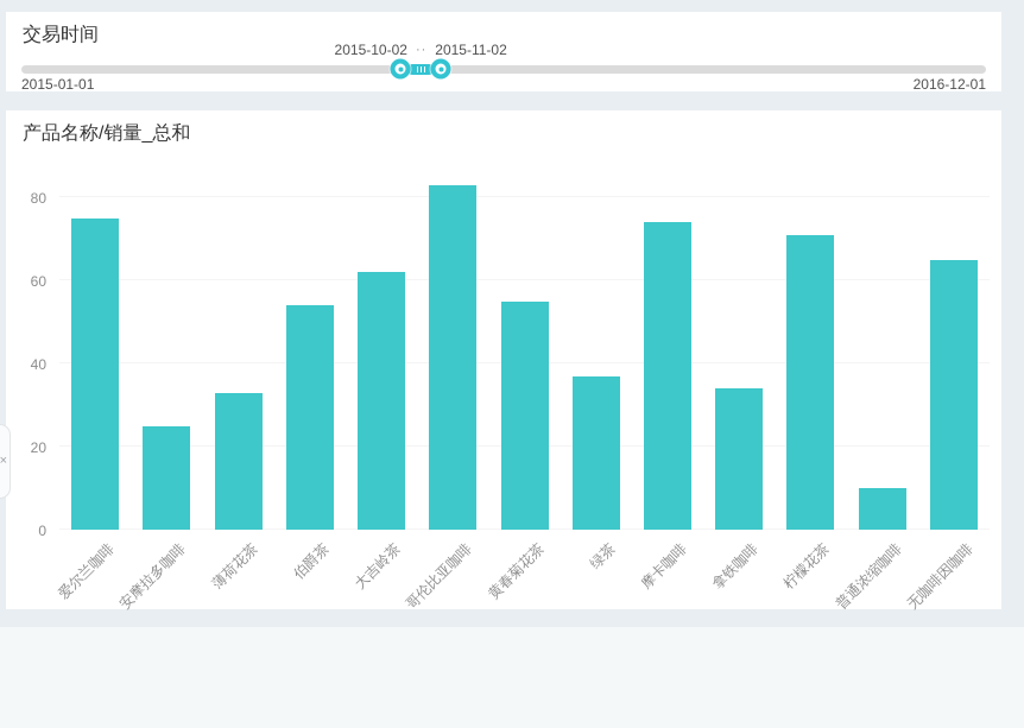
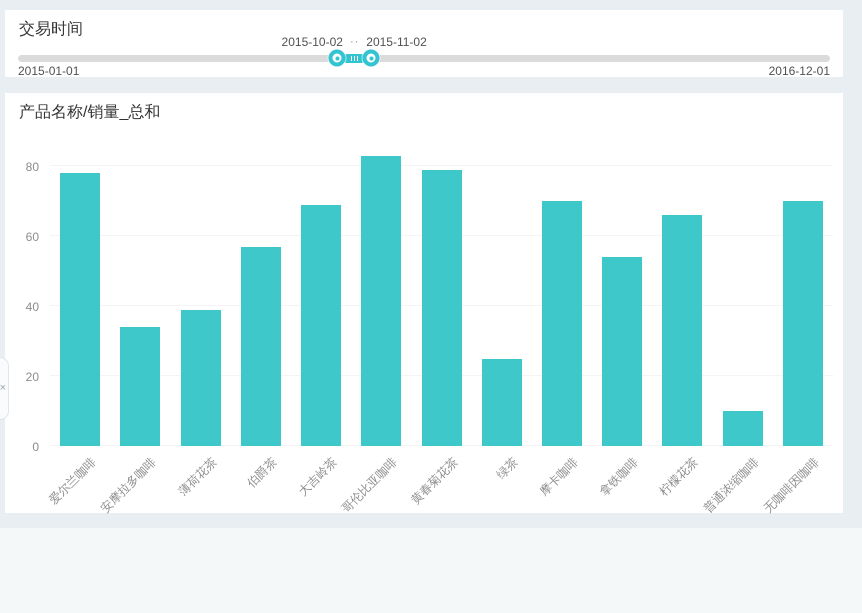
爱尔兰咖啡: 75 -> 78
安摩拉多咖啡: 25 -> 34
薄荷花茶: 33 -> 39
伯爵茶: 54 -> 57
大吉岭茶: 62 -> 69
黄春菊花茶: 55 -> 79
绿茶: 37 -> 25
摩卡咖啡: 74 -> 70
拿铁咖啡: 34 -> 54
柠檬花茶: 71 -> 66
无咖啡因咖啡: 65 -> 70
